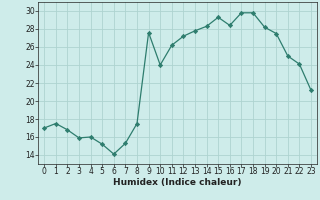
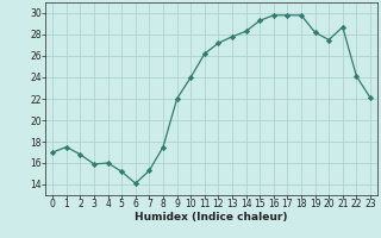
9: 27.6 -> 22.0
16: 28.4 -> 29.8
21: 25.0 -> 28.7
23: 21.2 -> 22.1
